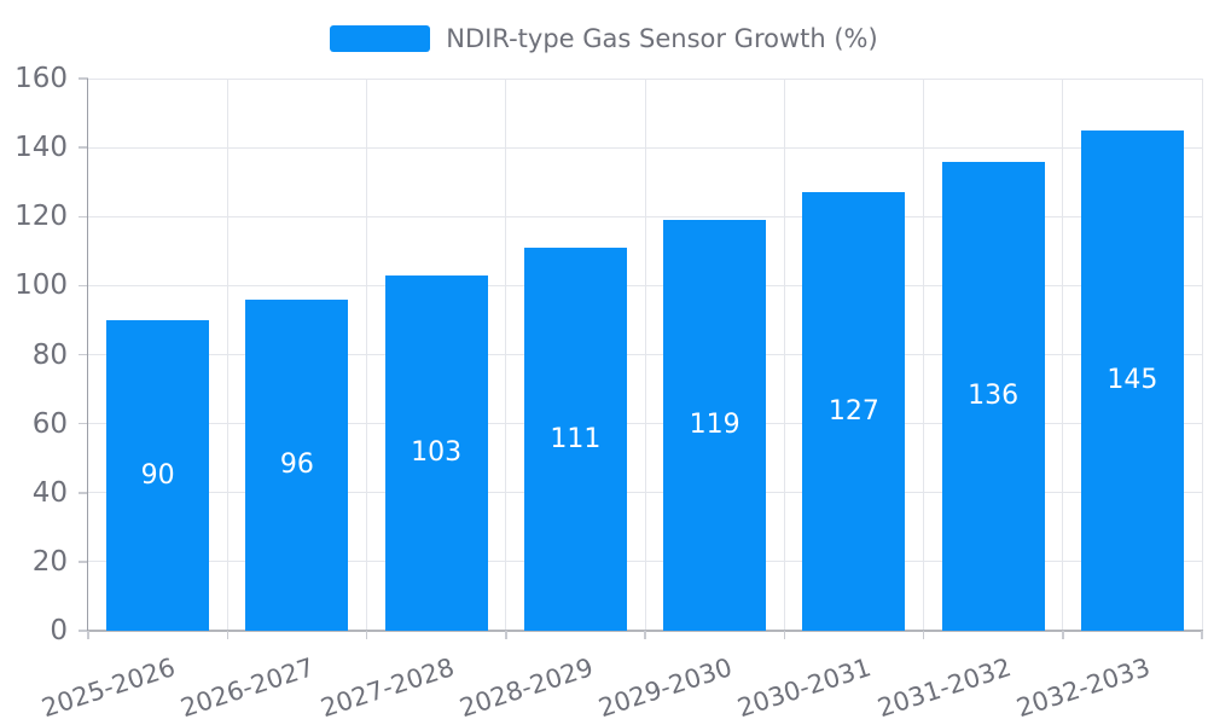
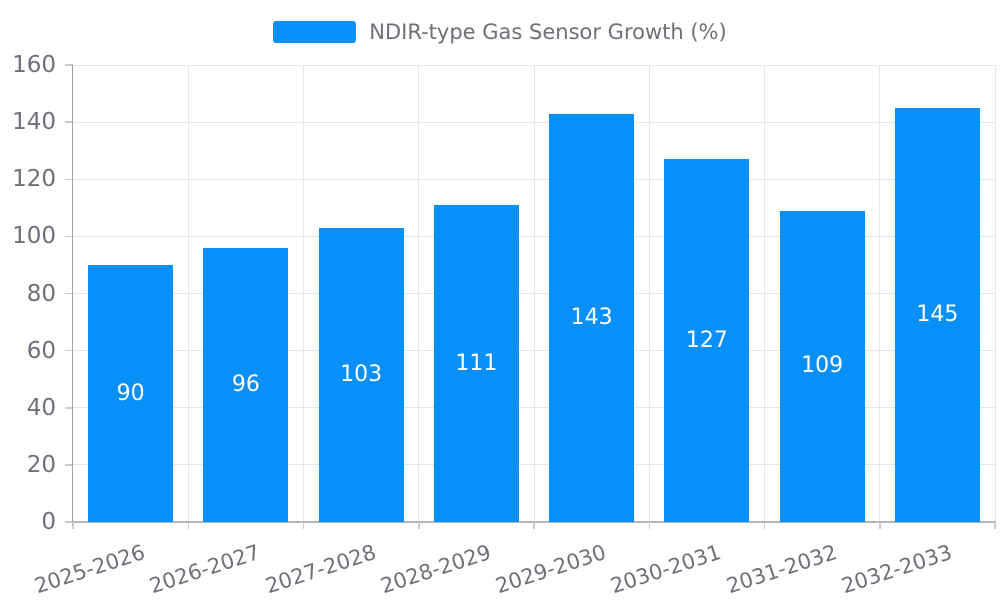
2029-2030: 119 -> 143
2031-2032: 136 -> 109
